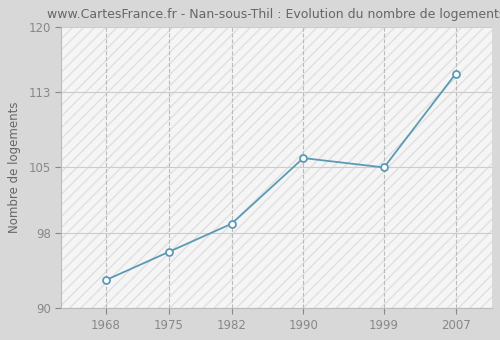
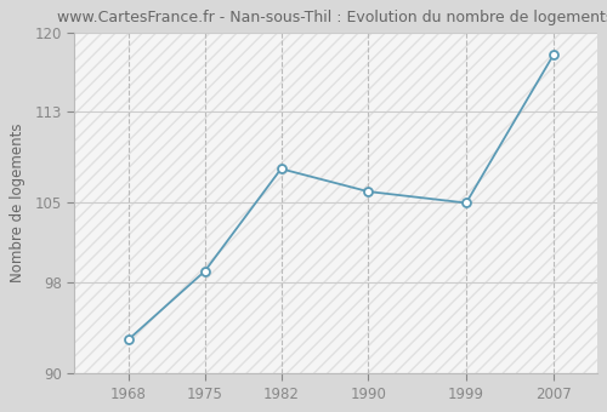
1975: 96 -> 99
1982: 99 -> 108
2007: 115 -> 118
